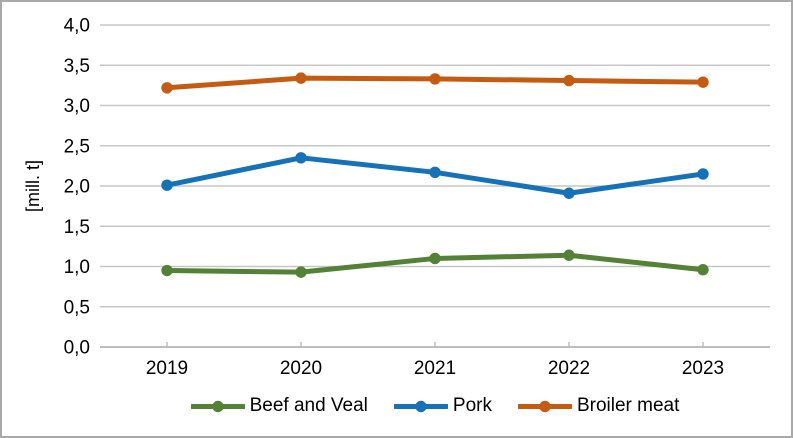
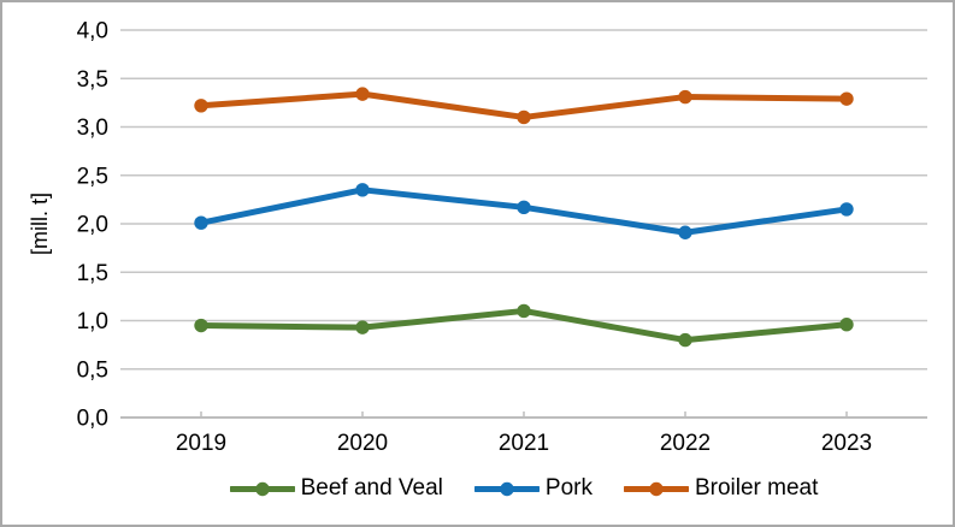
Broiler meat/2021: 3,3 -> 3,1
Beef and Veal/2022: 1,1 -> 0,8
